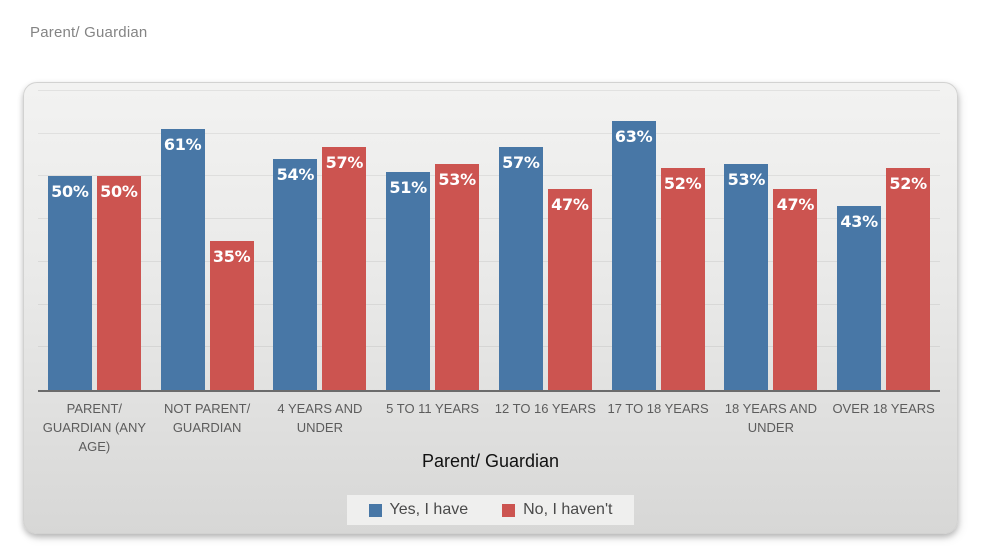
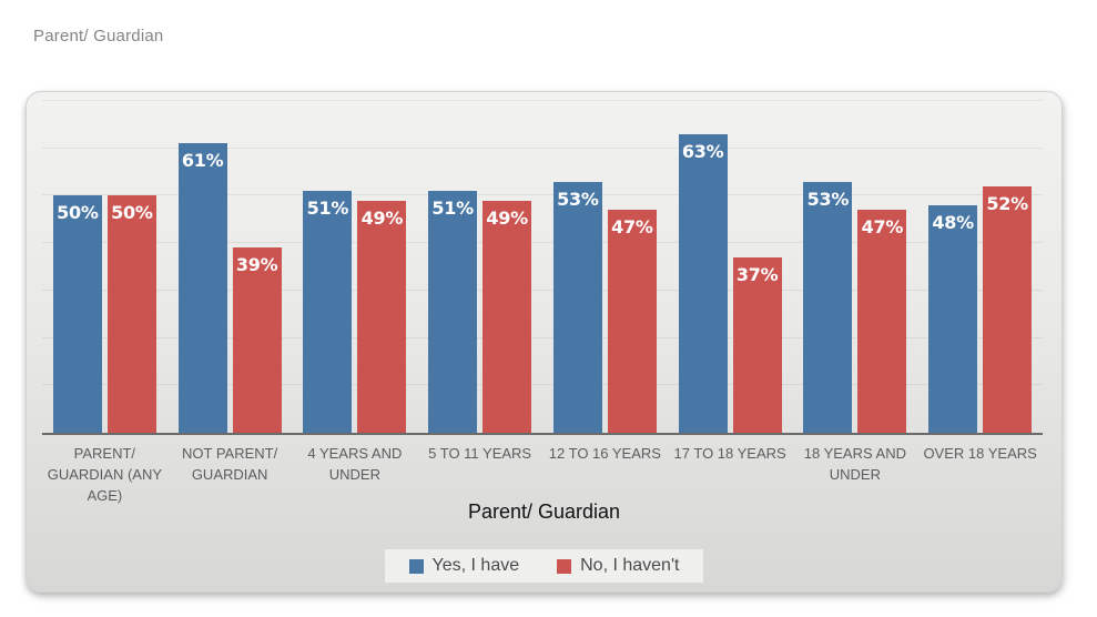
No, I haven't/NOT PARENT/ GUARDIAN: 35% -> 39%
Yes, I have/4 YEARS AND UNDER: 54% -> 51%
No, I haven't/4 YEARS AND UNDER: 57% -> 49%
No, I haven't/5 TO 11 YEARS: 53% -> 49%
Yes, I have/12 TO 16 YEARS: 57% -> 53%
No, I haven't/17 TO 18 YEARS: 52% -> 37%
Yes, I have/OVER 18 YEARS: 43% -> 48%
